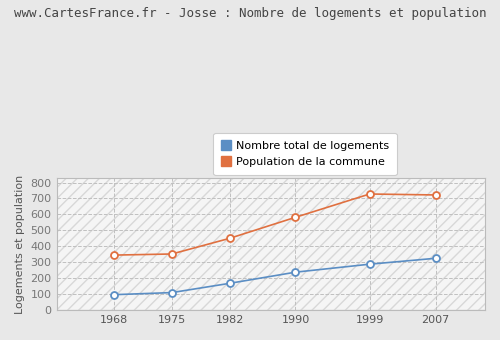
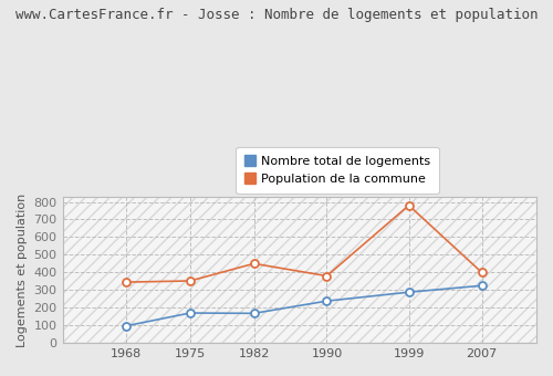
Nombre total de logements/1975: 110 -> 170
Population de la commune/1990: 580 -> 380
Population de la commune/1999: 730 -> 780
Population de la commune/2007: 720 -> 400
